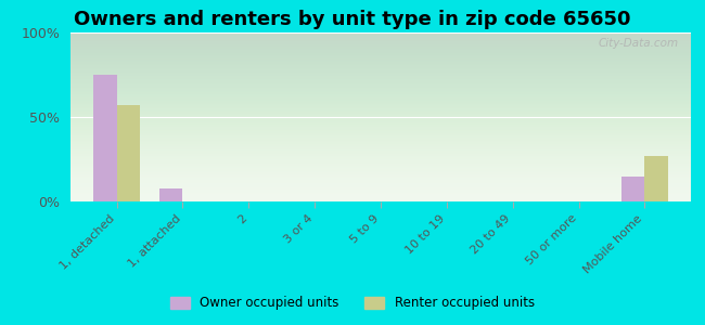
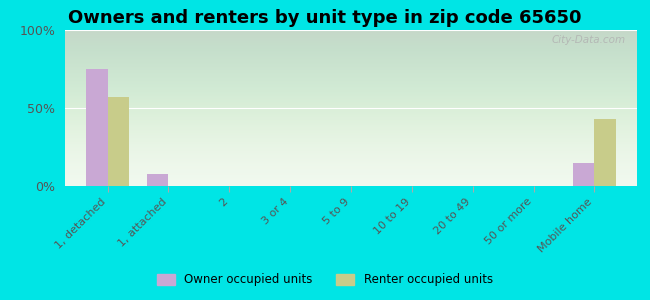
Renter occupied units/Mobile home: 27% -> 43%
